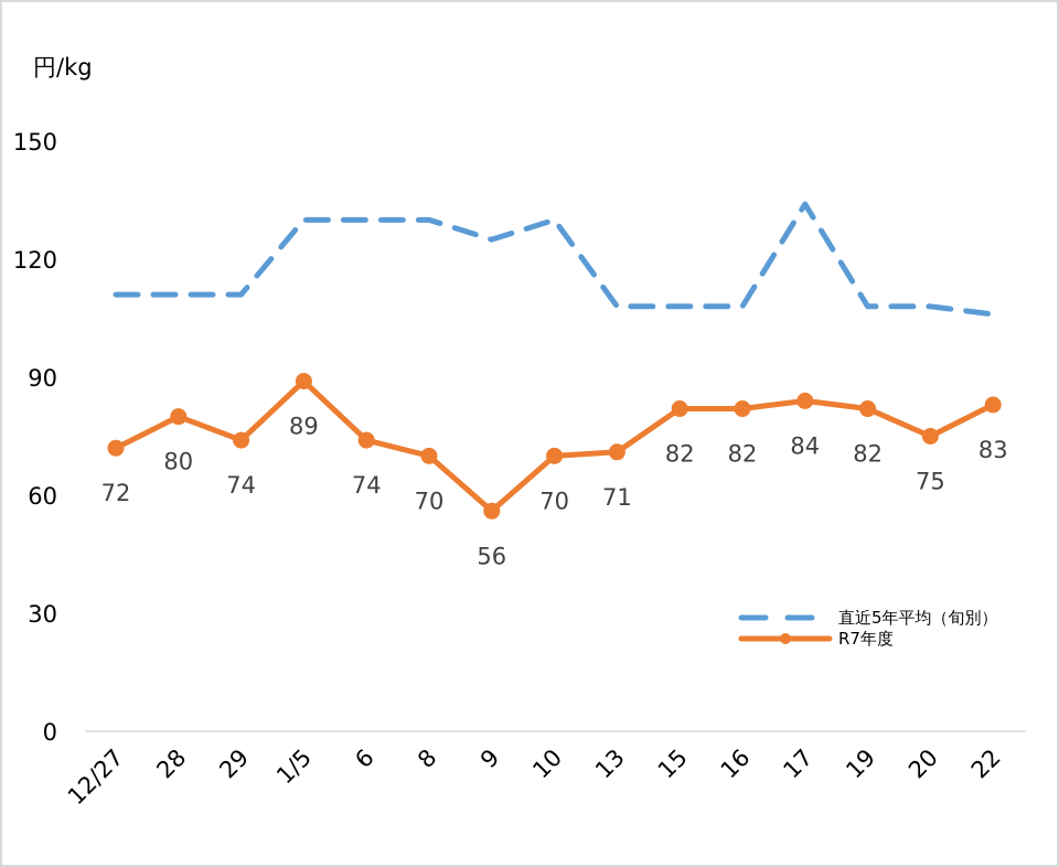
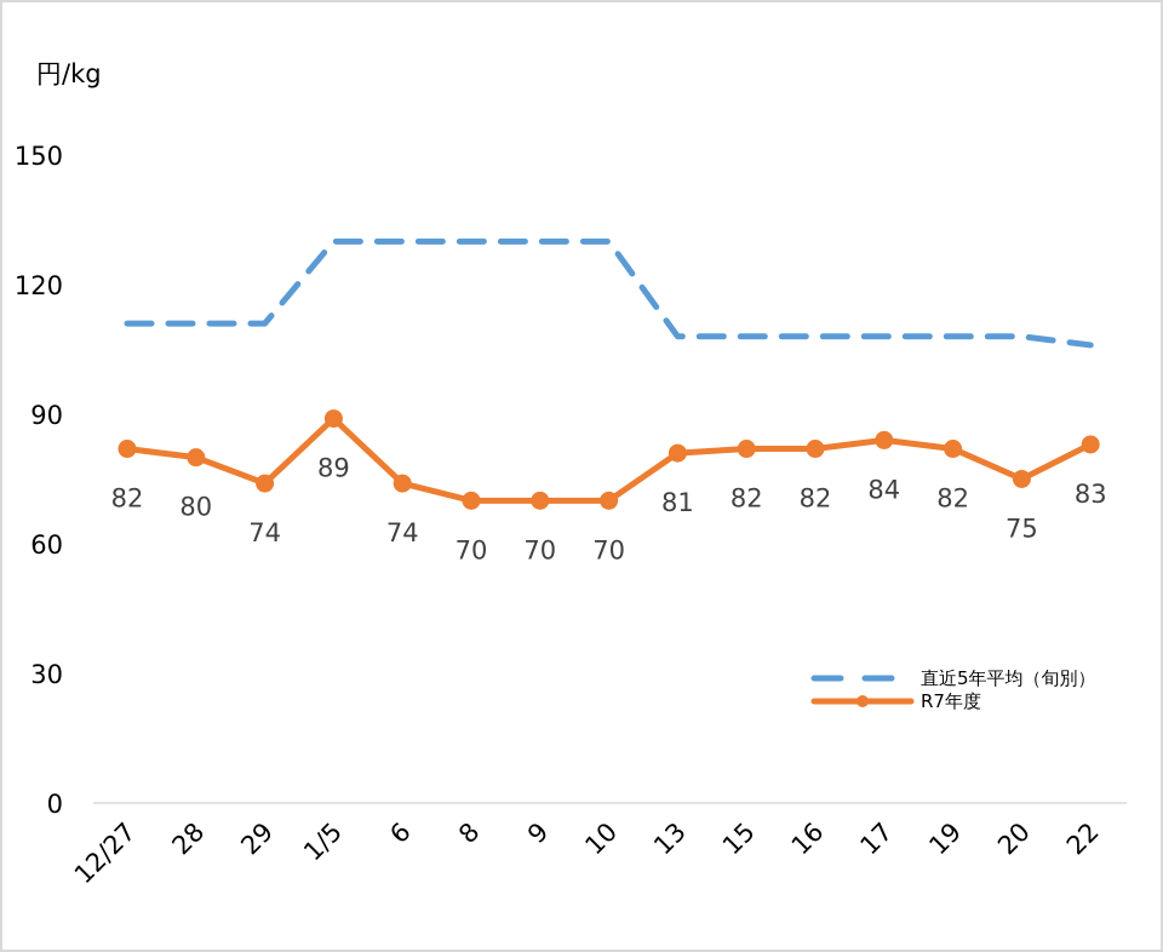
R7年度/12/27: 72 -> 82
直近5年平均（旬別）/9: 125 -> 130
R7年度/9: 56 -> 70
R7年度/13: 71 -> 81
直近5年平均（旬別）/17: 134 -> 108
